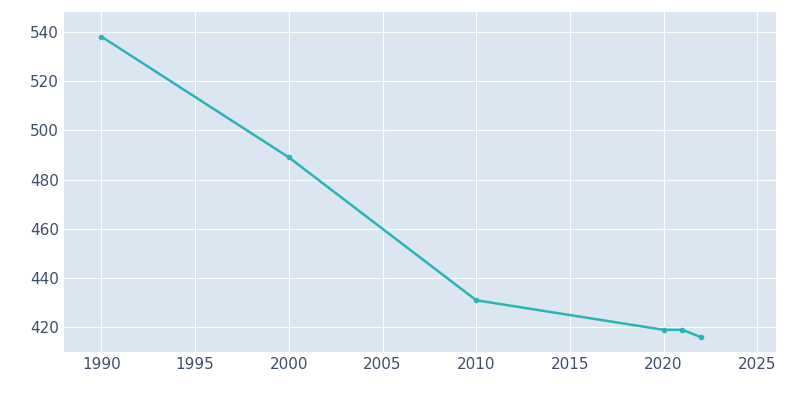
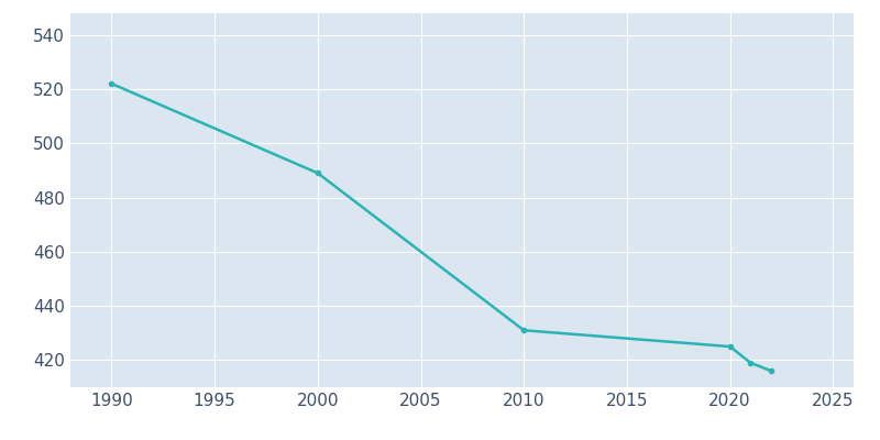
1990: 538 -> 522
2020: 419 -> 425
